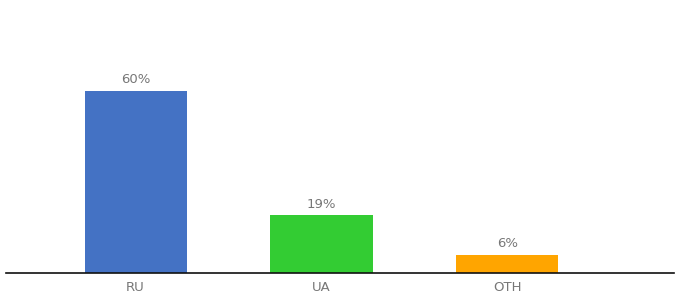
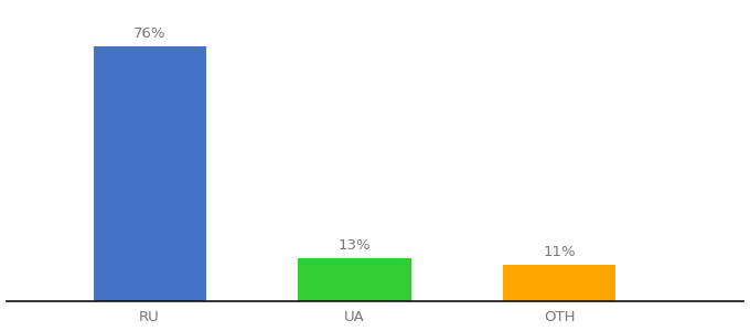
RU: 60% -> 76%
UA: 19% -> 13%
OTH: 6% -> 11%
